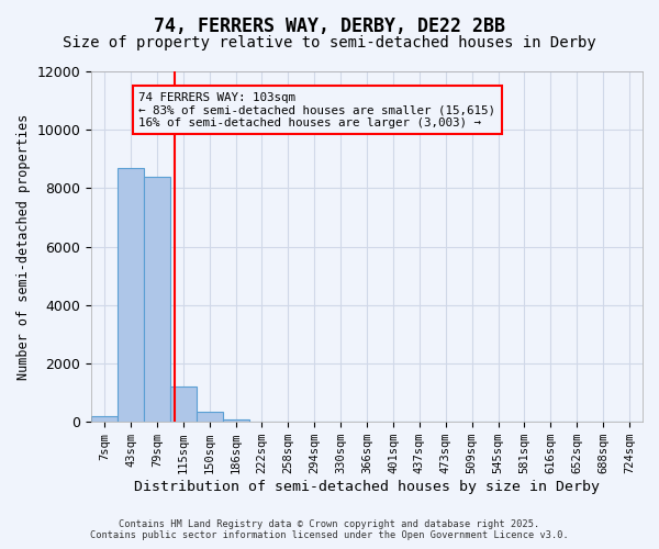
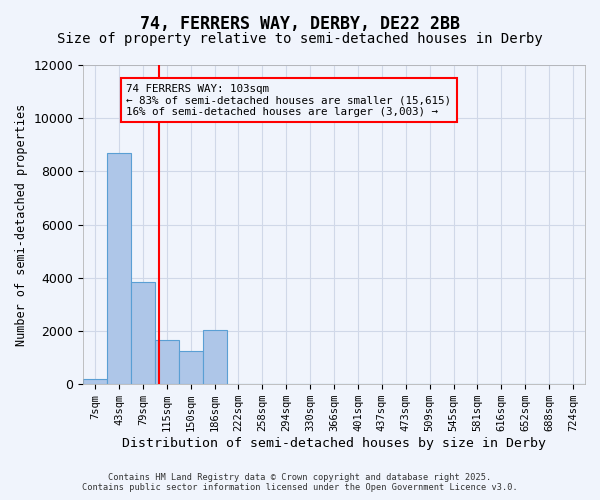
79sqm: 8400 -> 3850
115sqm: 1200 -> 1650
150sqm: 350 -> 1250
186sqm: 100 -> 2050
